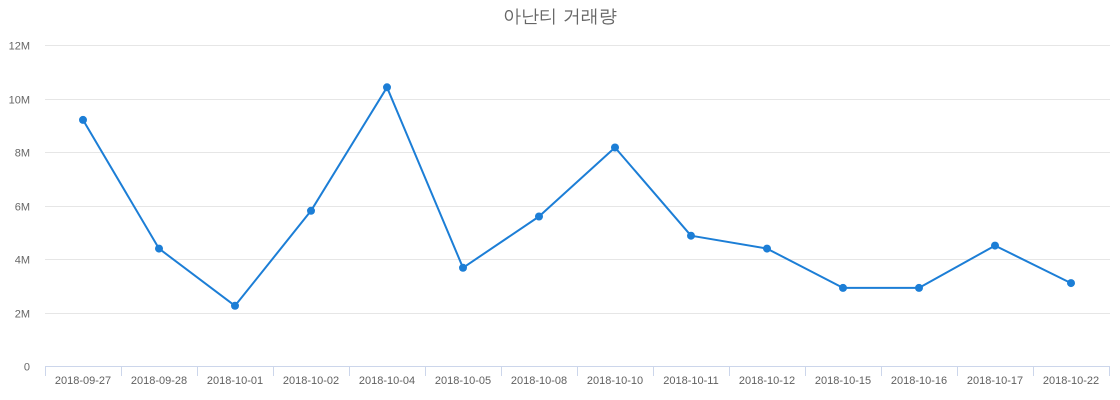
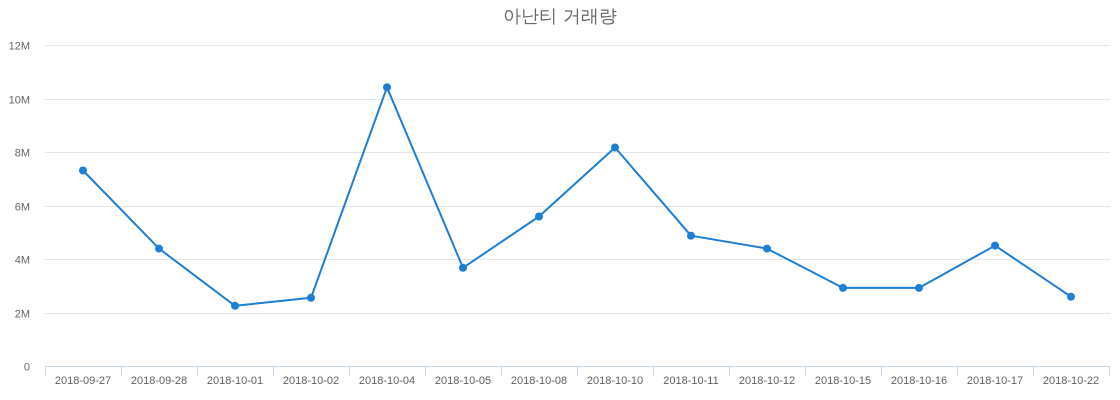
2018-09-27: 9.2M -> 7.3M
2018-10-02: 5.8M -> 2.6M
2018-10-22: 3.1M -> 2.6M
